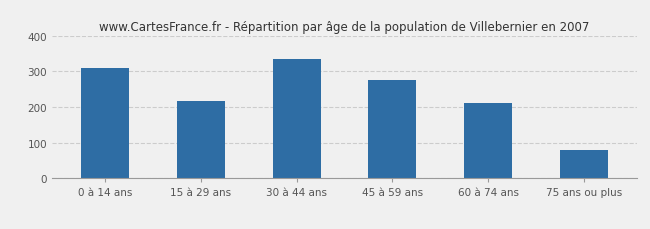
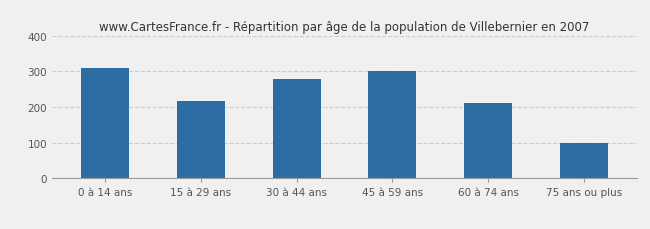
30 à 44 ans: 335 -> 278
45 à 59 ans: 275 -> 302
75 ans ou plus: 80 -> 98
